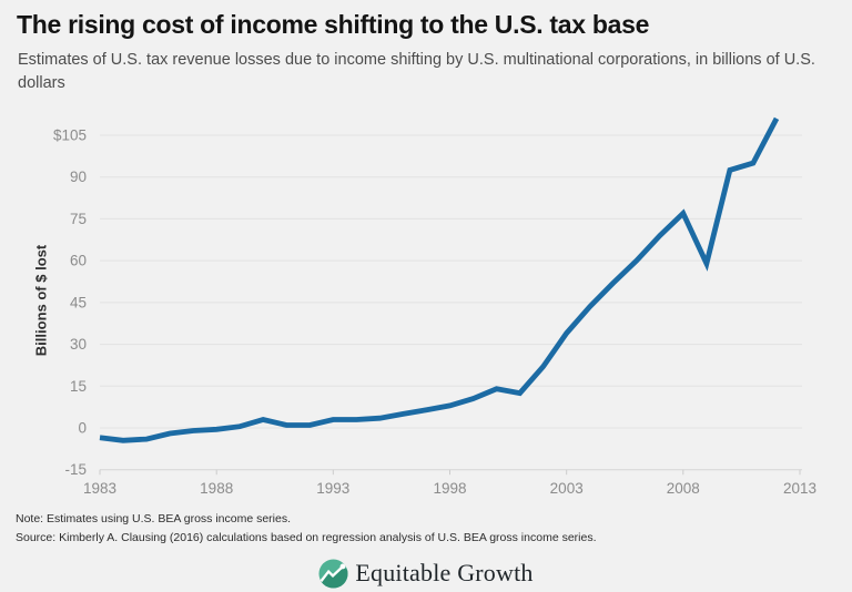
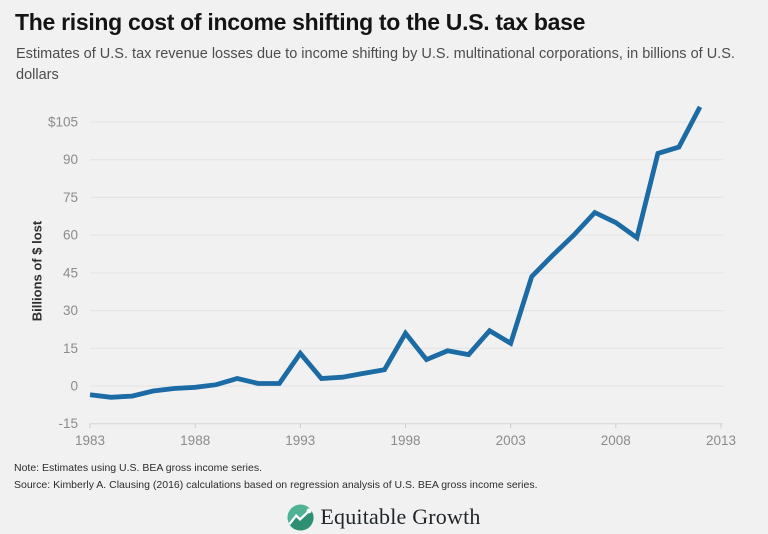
1993: $3 -> $13
1998: $8 -> $21
2003: $34 -> $17
2008: $77 -> $65
